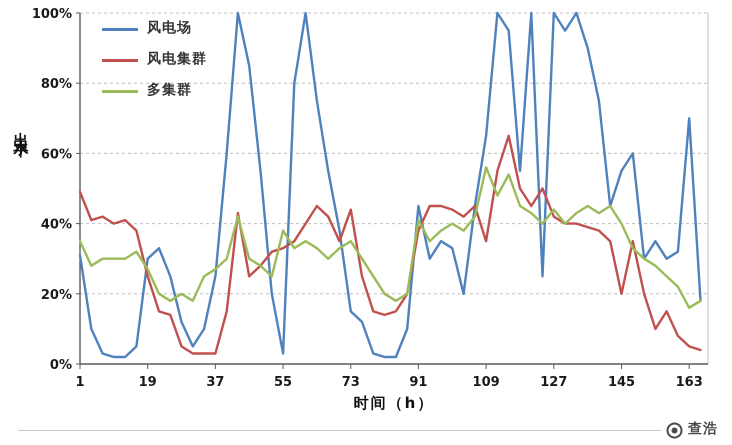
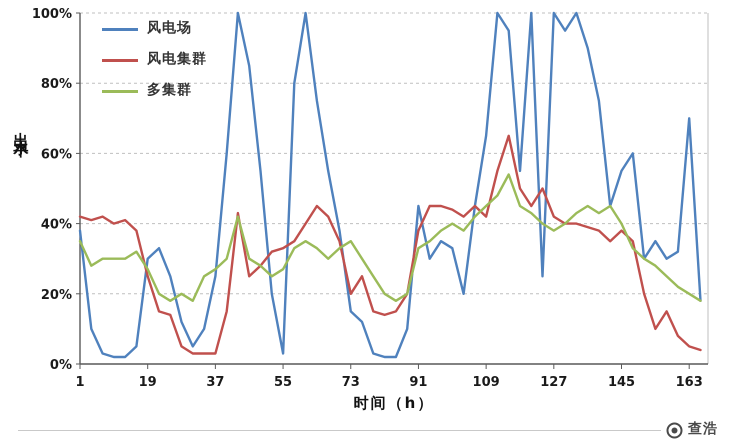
风电场/1: 31% -> 38%
风电集群/1: 49% -> 42%
多集群/55: 38% -> 27%
风电集群/73: 44% -> 20%
多集群/91: 41% -> 33%
风电集群/109: 35% -> 42%
多集群/109: 56% -> 45%
多集群/127: 44% -> 38%
风电集群/145: 20% -> 38%
多集群/163: 16% -> 20%
